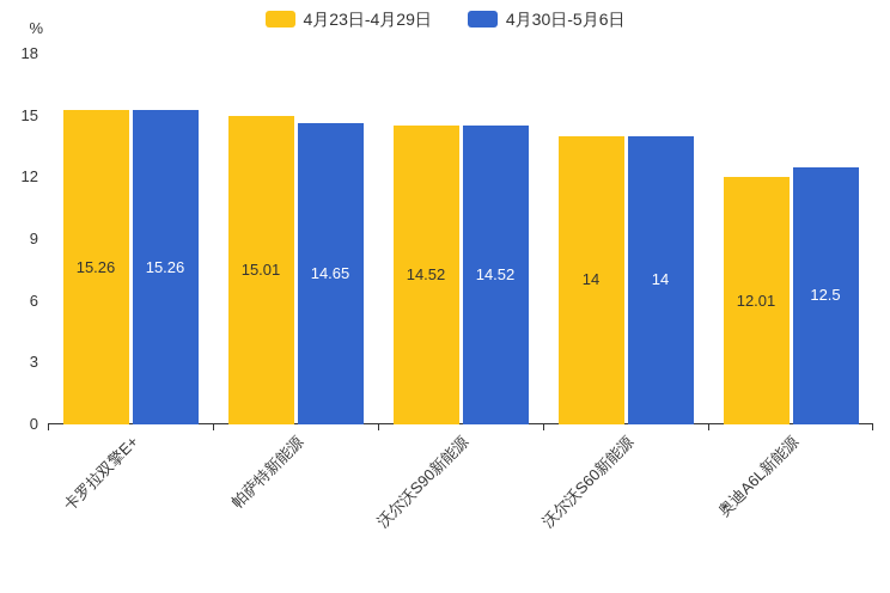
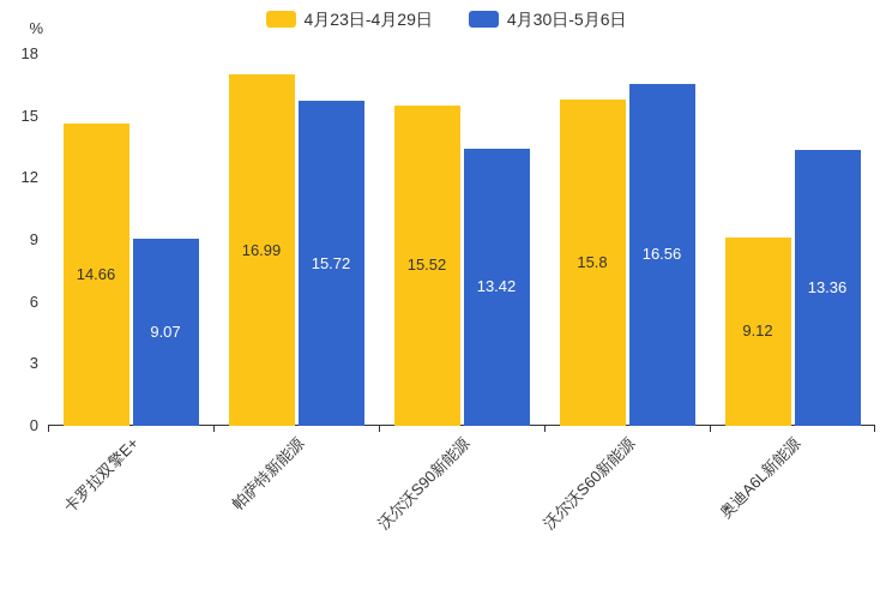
4月23日-4月29日/卡罗拉双擎E+: 15.26 -> 14.66
4月30日-5月6日/卡罗拉双擎E+: 15.26 -> 9.07
4月23日-4月29日/帕萨特新能源: 15.01 -> 16.99
4月30日-5月6日/帕萨特新能源: 14.65 -> 15.72
4月23日-4月29日/沃尔沃S90新能源: 14.52 -> 15.52
4月30日-5月6日/沃尔沃S90新能源: 14.52 -> 13.42
4月23日-4月29日/沃尔沃S60新能源: 14 -> 15.8
4月30日-5月6日/沃尔沃S60新能源: 14 -> 16.56
4月23日-4月29日/奥迪A6L新能源: 12.01 -> 9.12
4月30日-5月6日/奥迪A6L新能源: 12.5 -> 13.36
